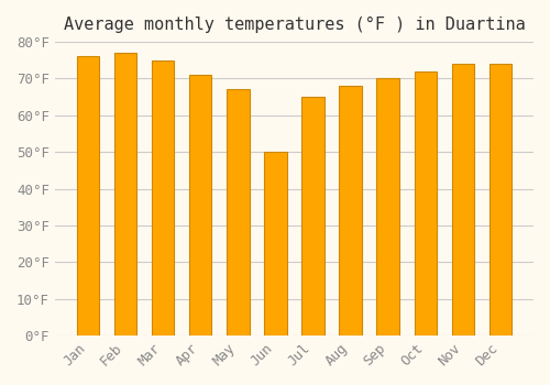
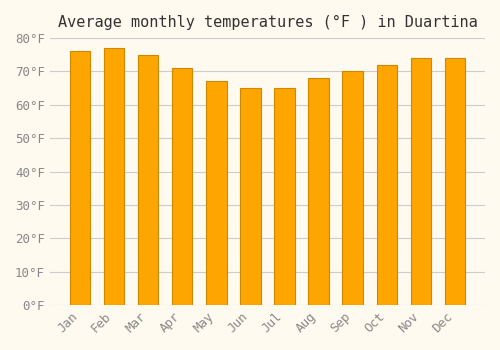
Jun: 50°F -> 65°F
